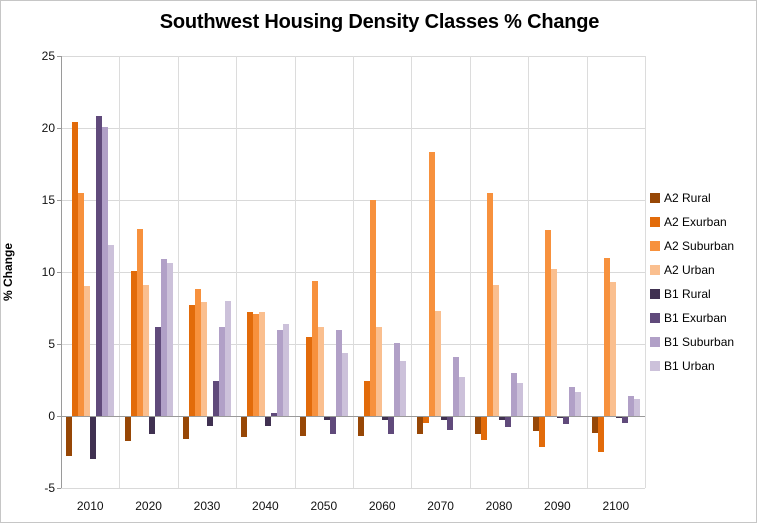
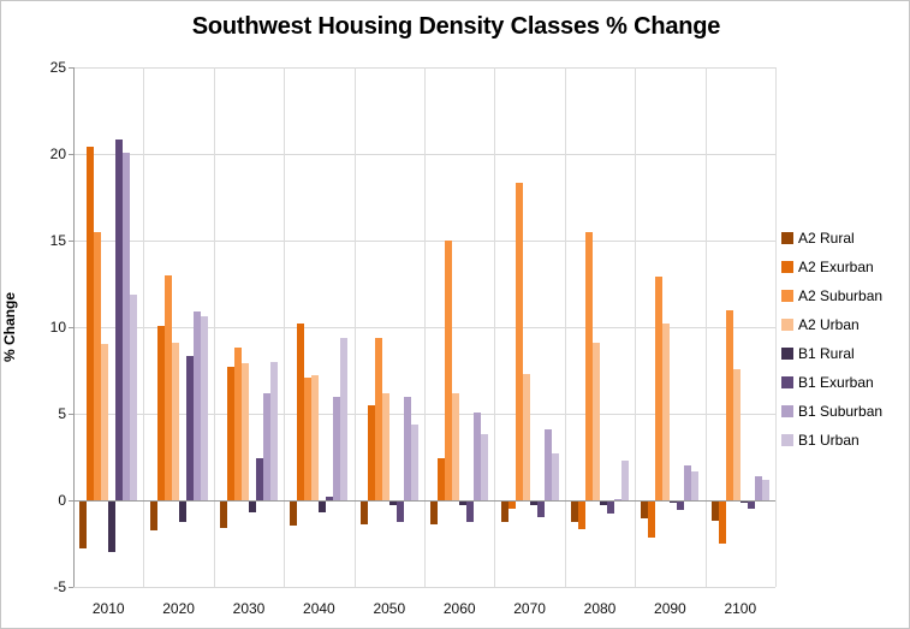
B1 Exurban/2020: 6.2 -> 8.3
A2 Exurban/2040: 7.2 -> 10.2
B1 Urban/2040: 6.4 -> 9.4
B1 Suburban/2080: 3.0 -> 0.1
A2 Urban/2100: 9.3 -> 7.6
